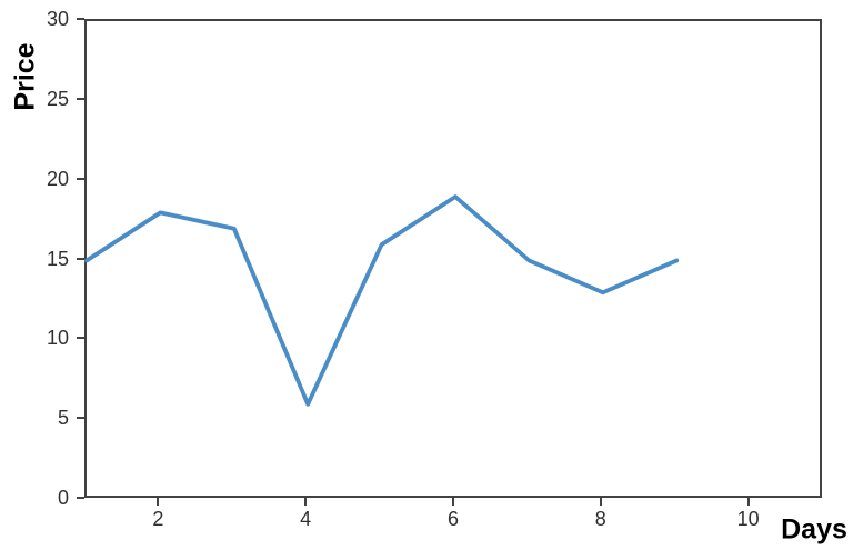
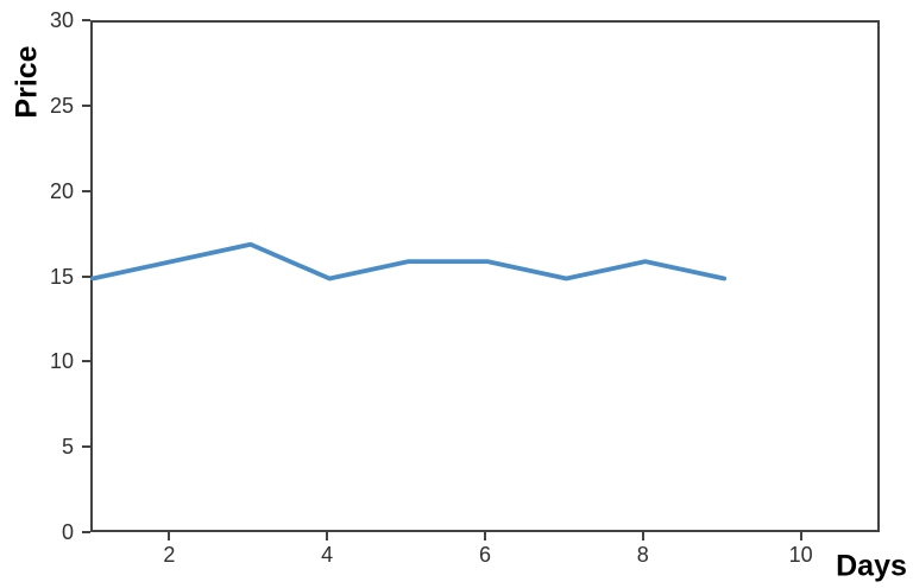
2: 18 -> 16
4: 6 -> 15
6: 19 -> 16
8: 13 -> 16
